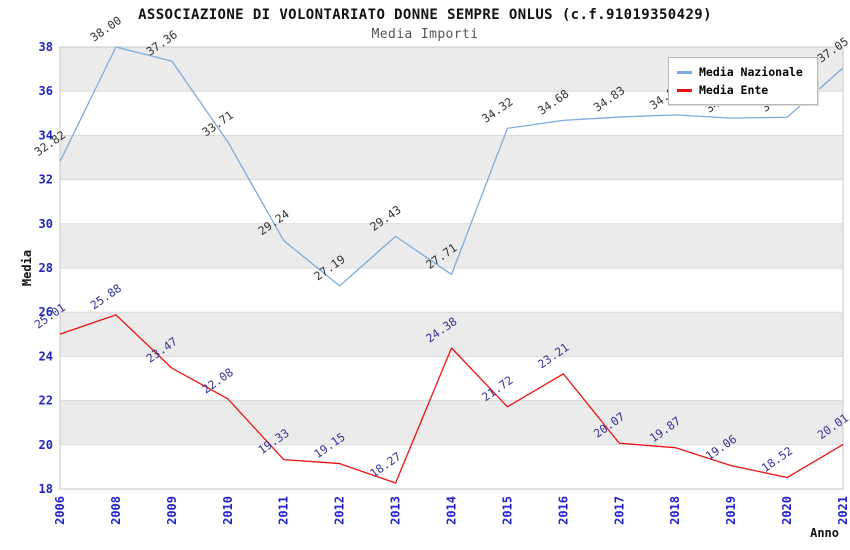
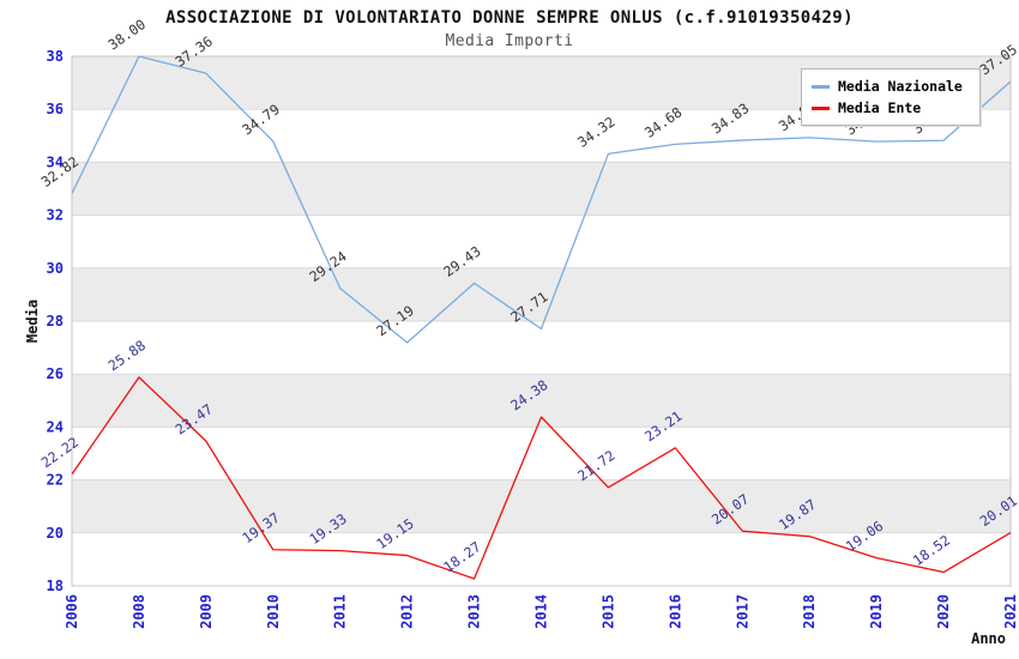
Media Ente/2006: 25.01 -> 22.22
Media Nazionale/2010: 33.71 -> 34.79
Media Ente/2010: 22.08 -> 19.37
